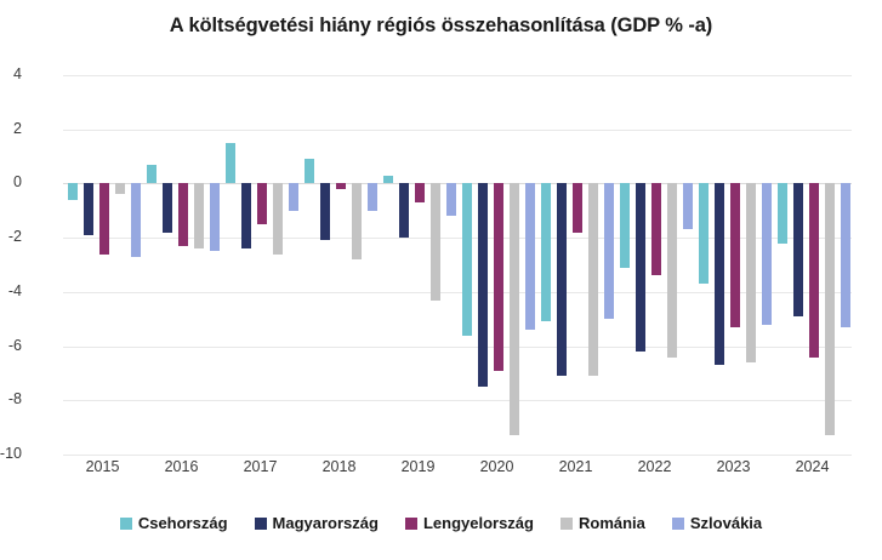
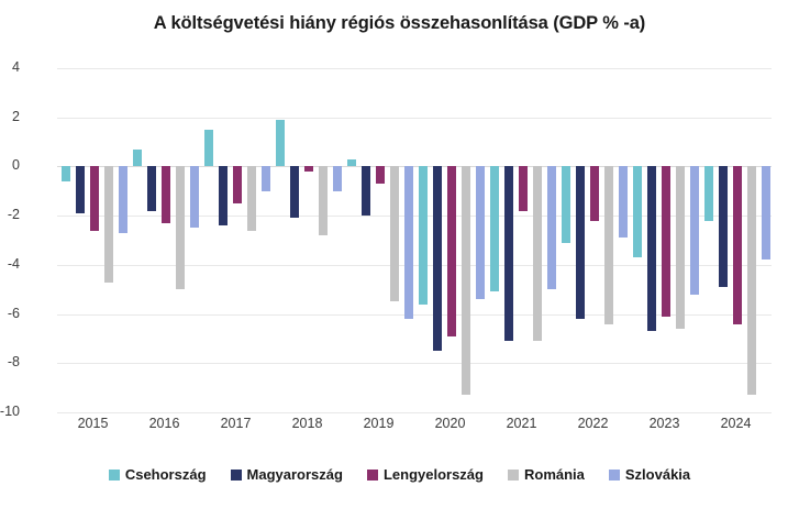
Románia/2015: -0.4 -> -4.7
Románia/2016: -2.4 -> -5.0
Csehország/2018: 0.9 -> 1.9
Románia/2019: -4.3 -> -5.5
Szlovákia/2019: -1.2 -> -6.2
Lengyelország/2022: -3.4 -> -2.2
Szlovákia/2022: -1.7 -> -2.9
Lengyelország/2023: -5.3 -> -6.1
Szlovákia/2024: -5.3 -> -3.8
